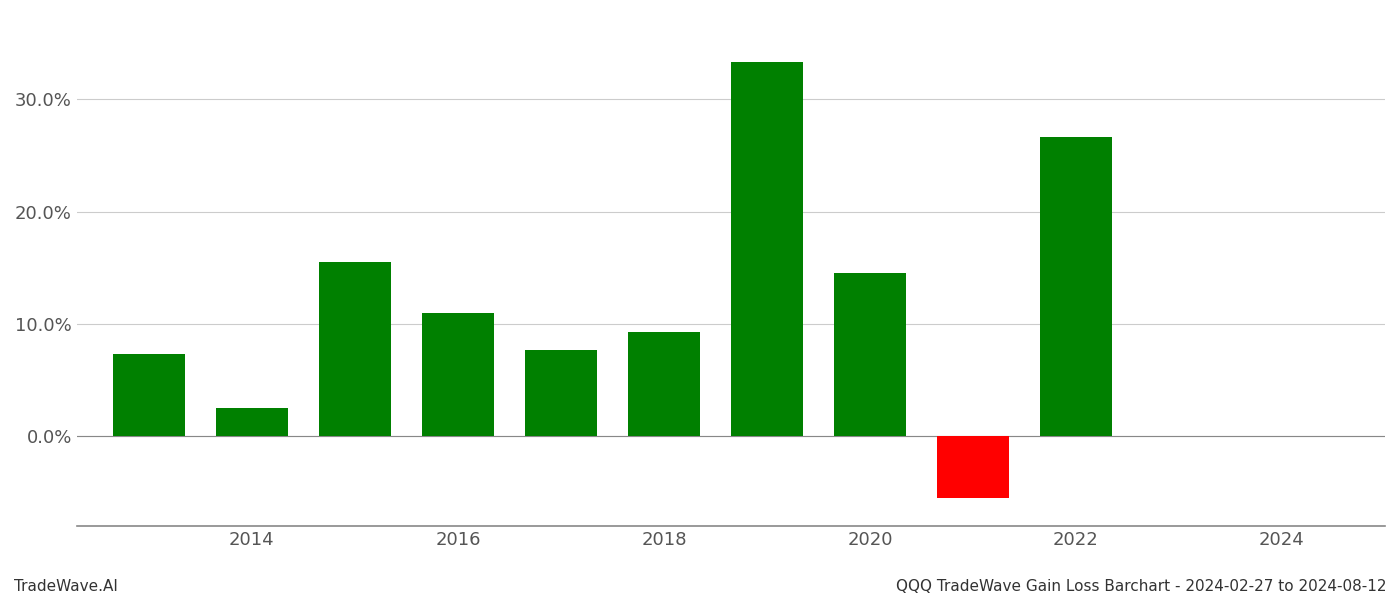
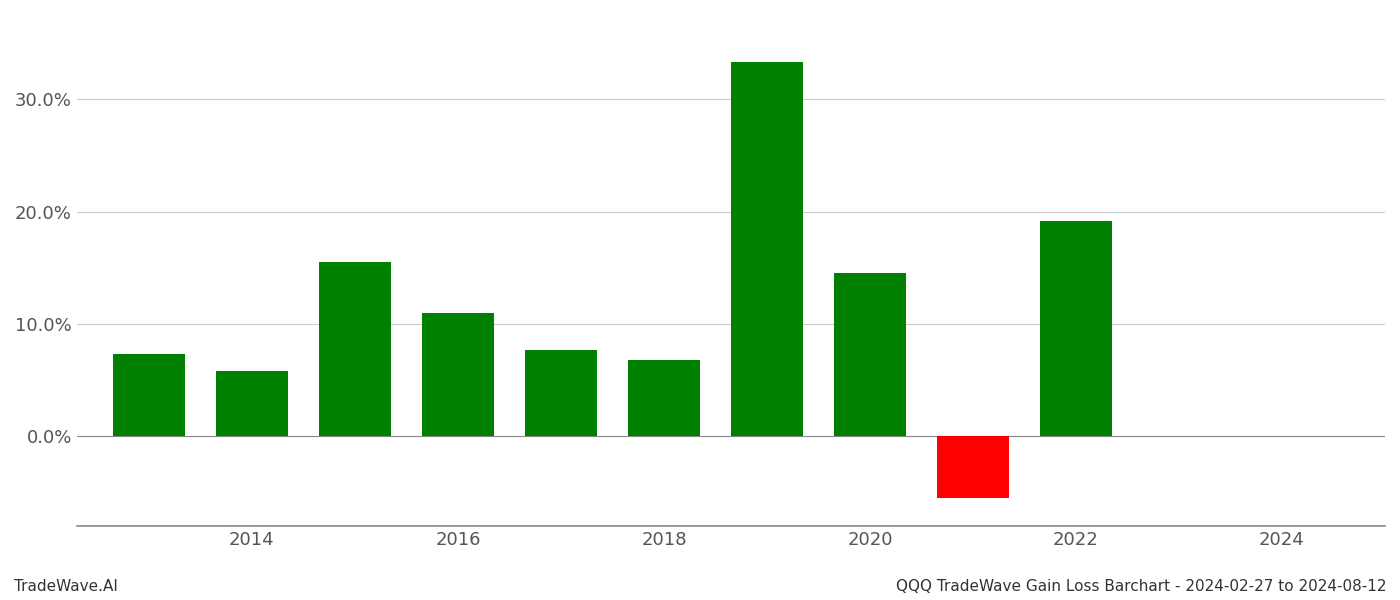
2014: 2.5% -> 5.8%
2018: 9.3% -> 6.8%
2022: 26.6% -> 19.2%
